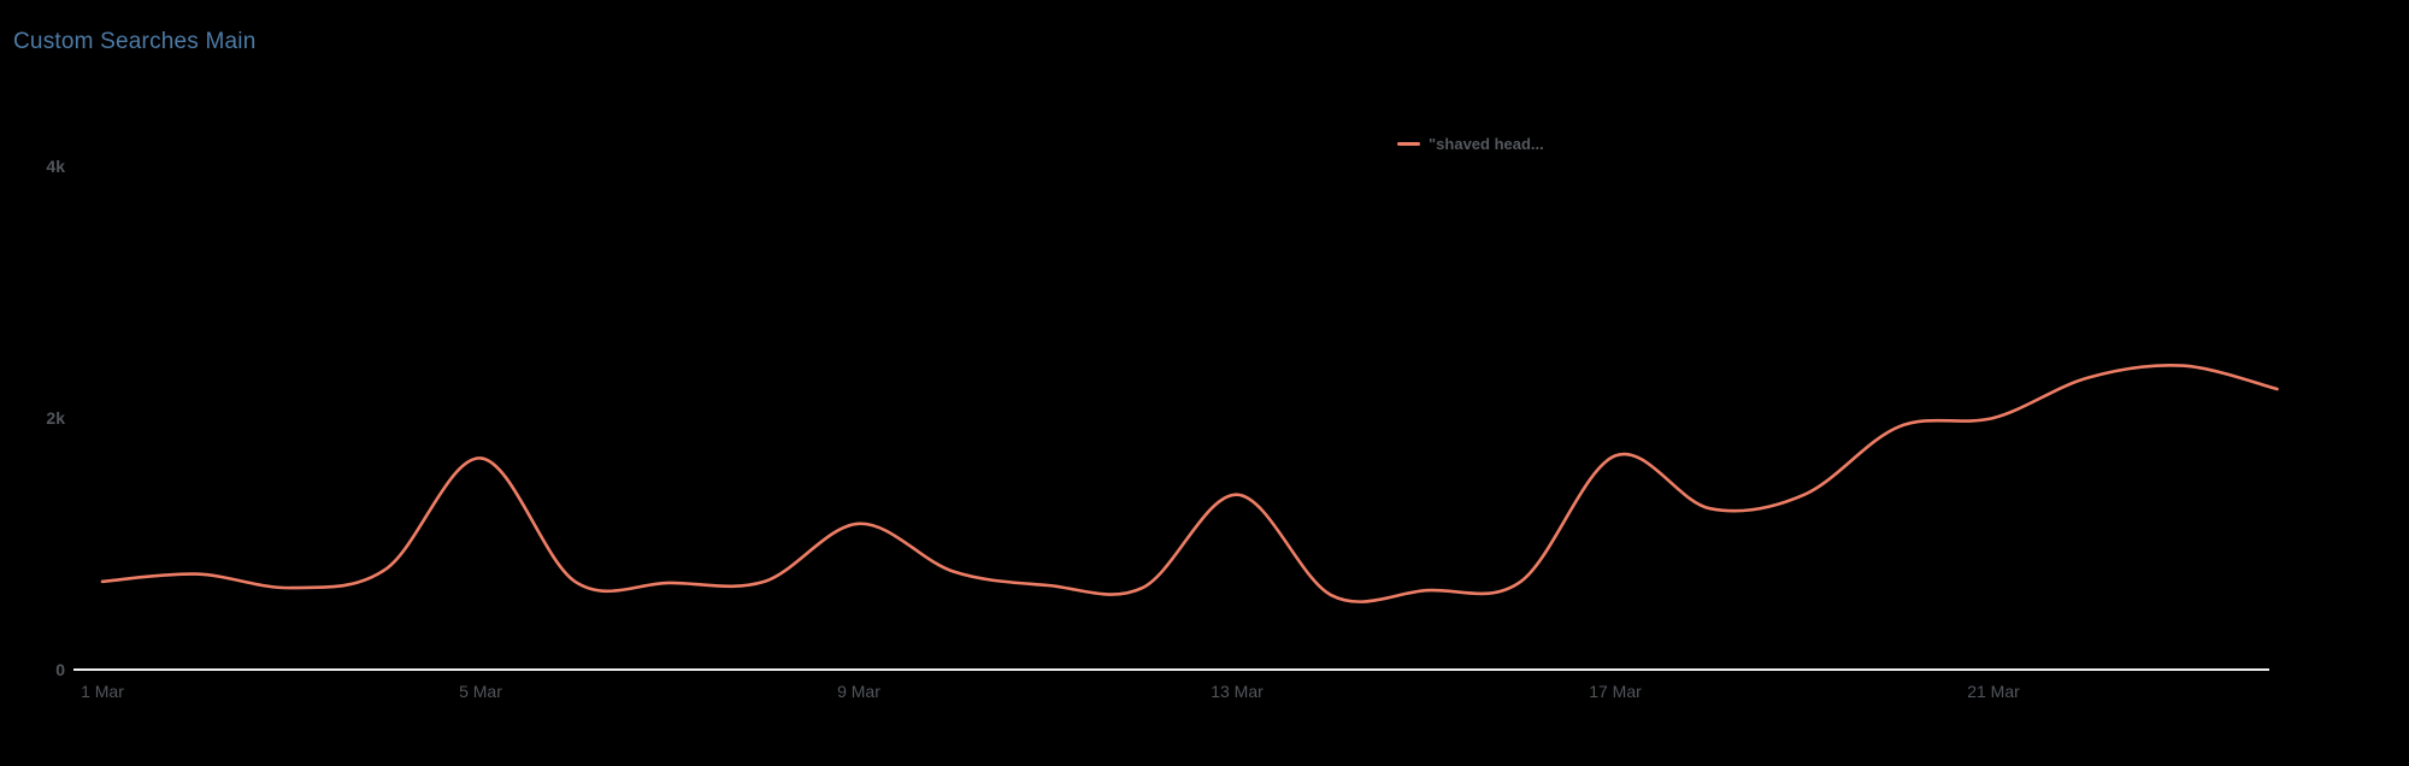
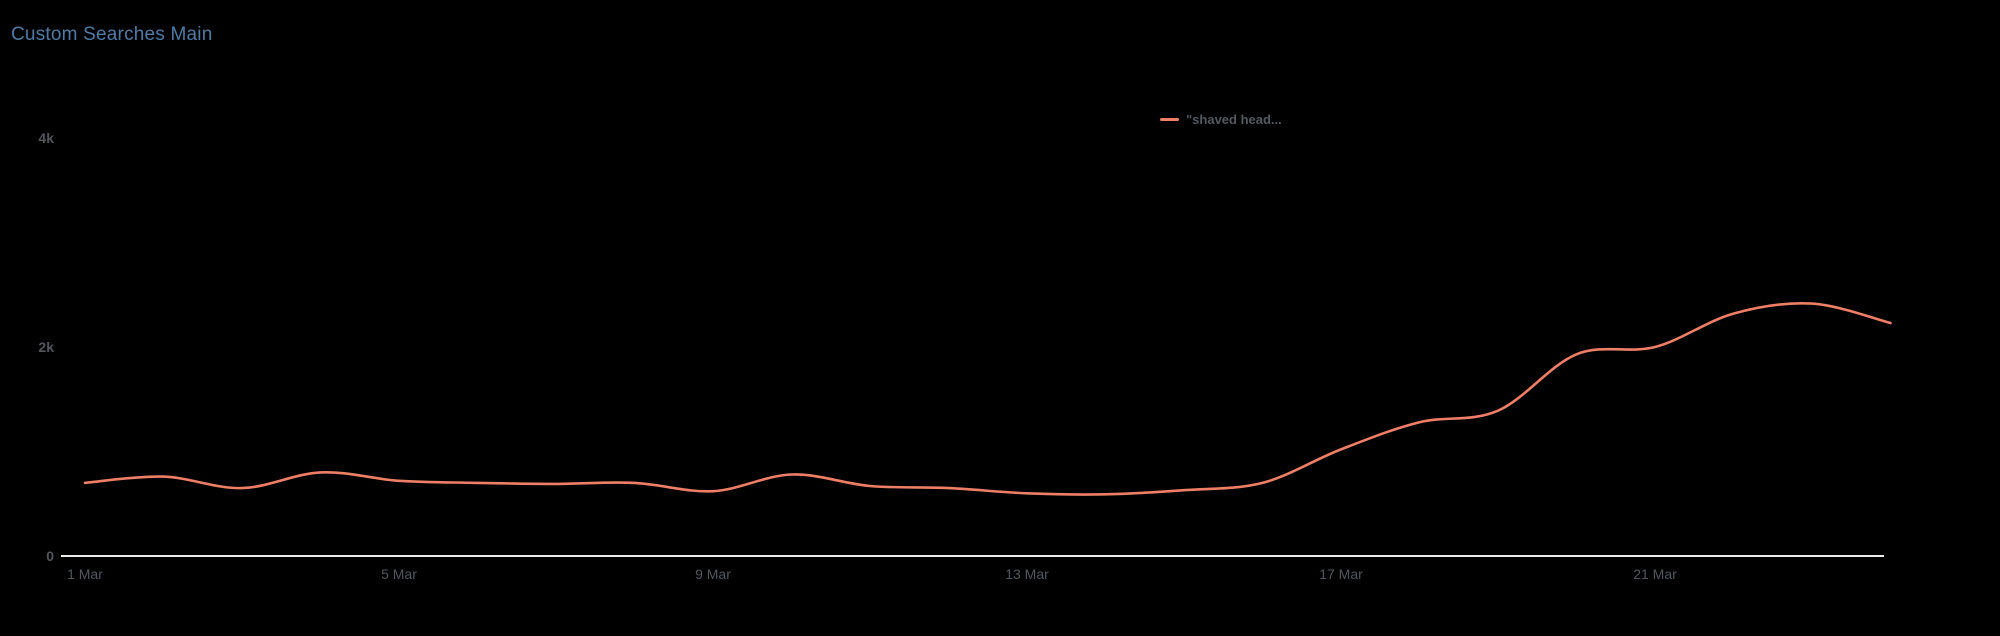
5 Mar: 1.68k -> 0.72k
9 Mar: 1.16k -> 0.62k
13 Mar: 1.39k -> 0.60k
17 Mar: 1.70k -> 1.02k
